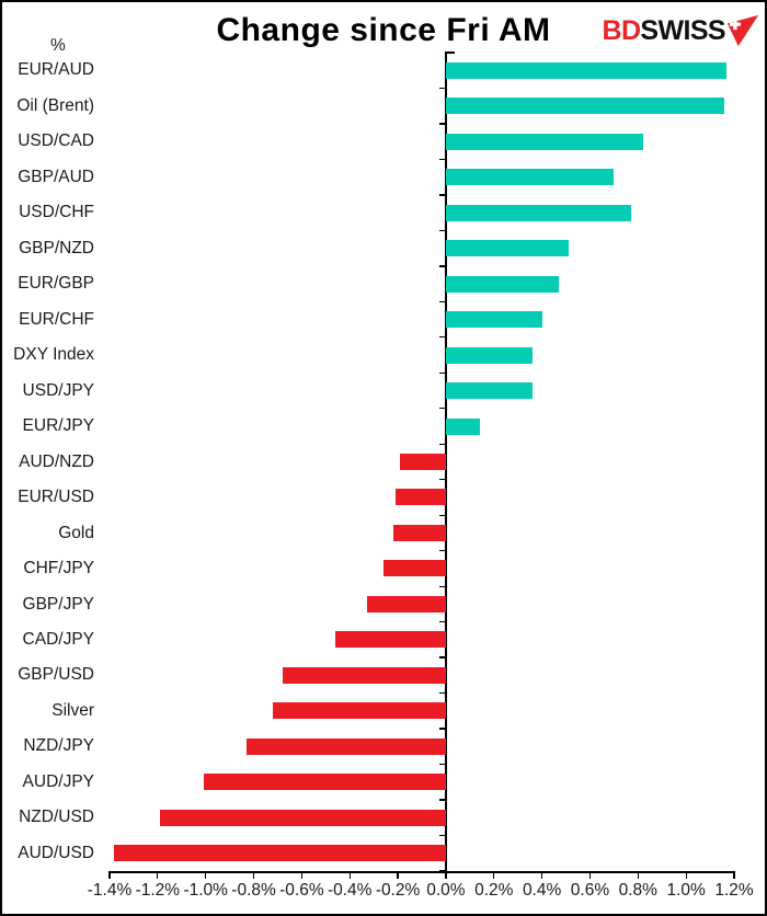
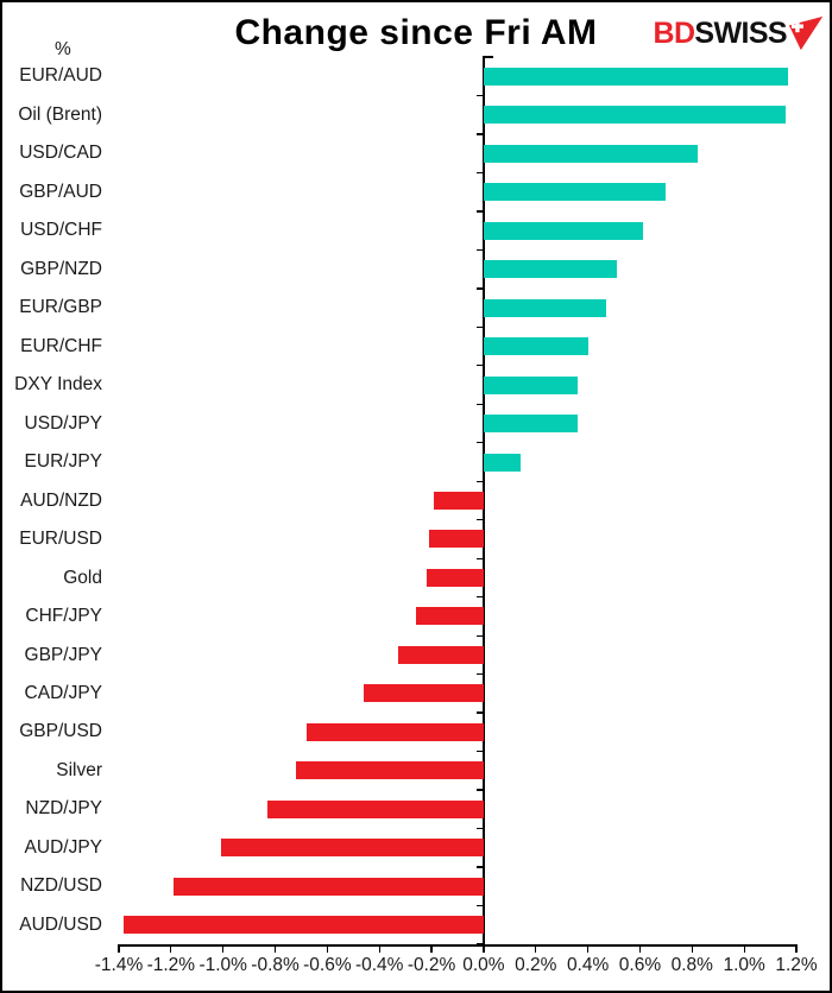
USD/CHF: 0.77% -> 0.61%
